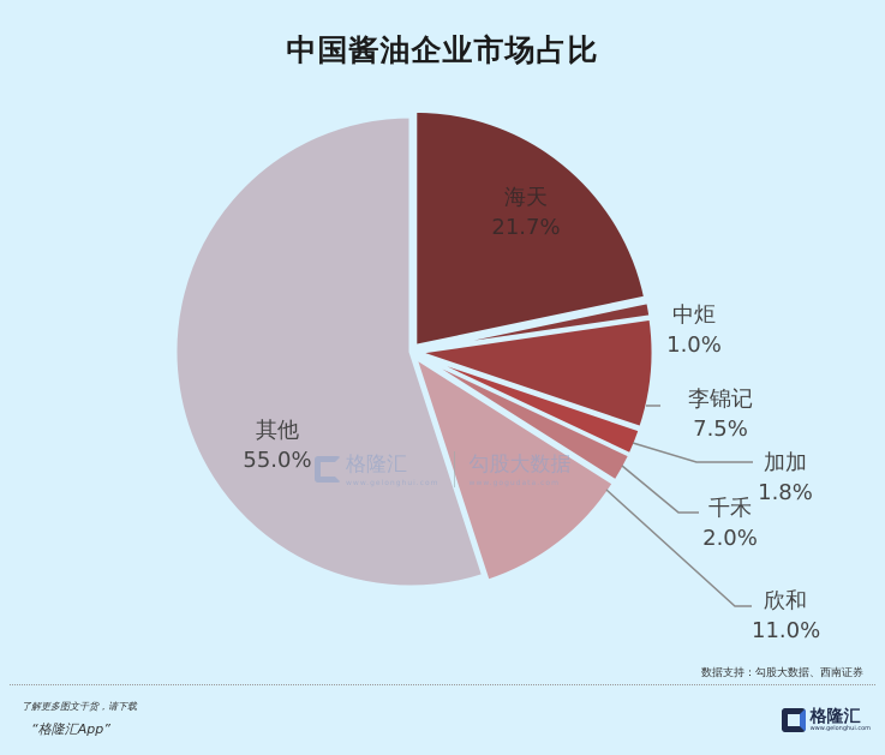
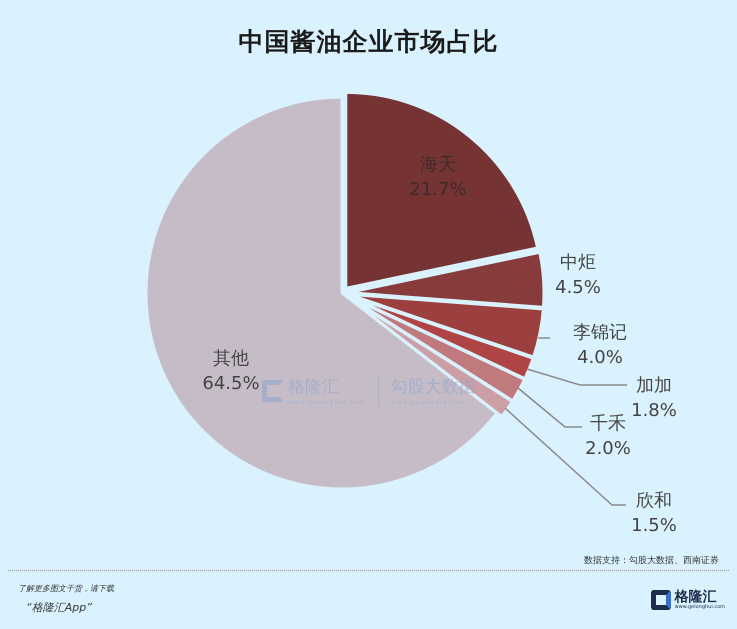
中炬: 1.0% -> 4.5%
李锦记: 7.5% -> 4.0%
欣和: 11.0% -> 1.5%
其他: 55.0% -> 64.5%
